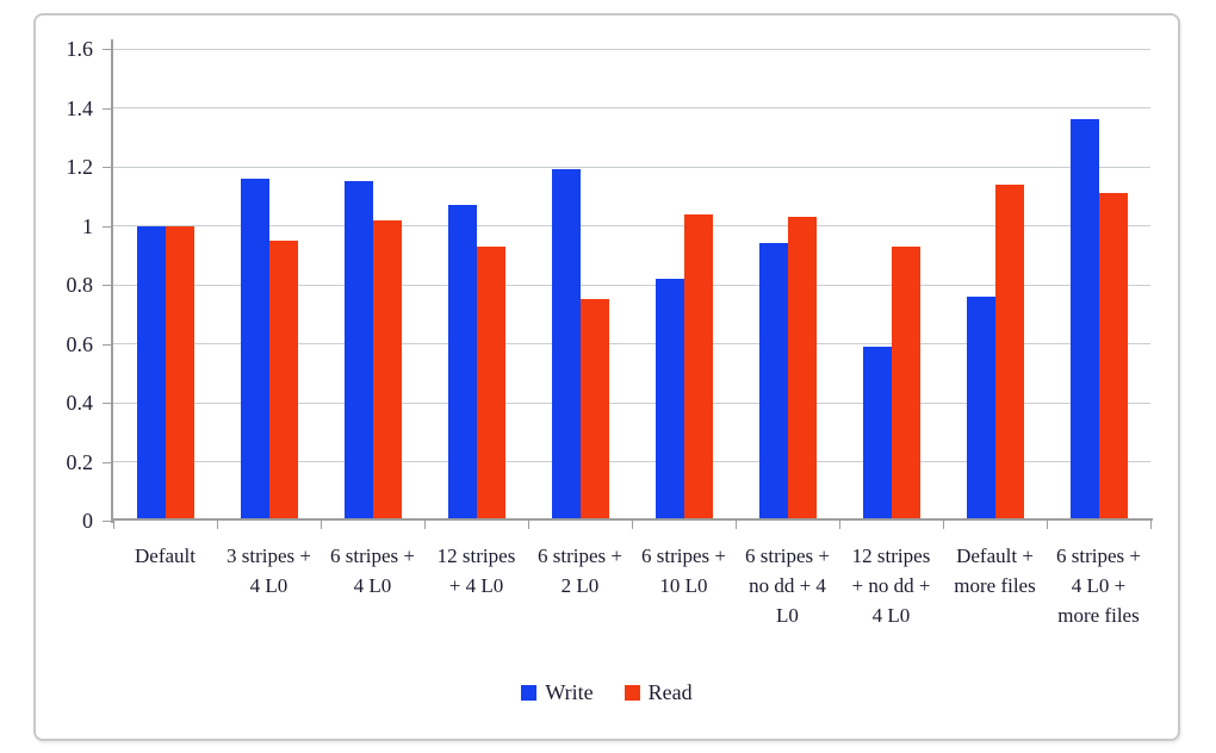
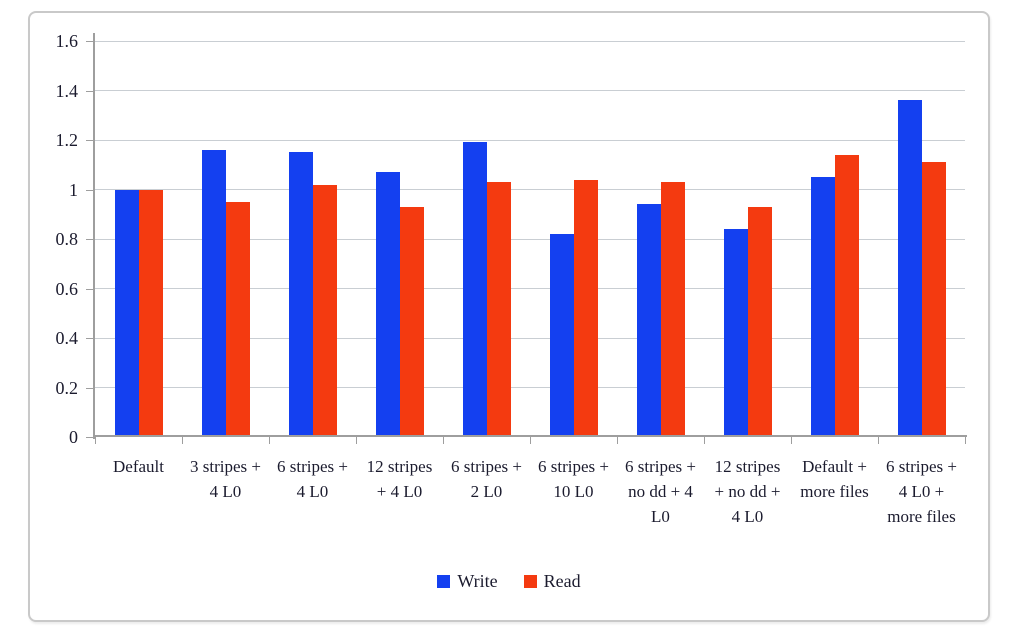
Read/6 stripes + 2 L0: 0.75 -> 1.03
Write/12 stripes + no dd + 4 L0: 0.59 -> 0.84
Write/Default + more files: 0.76 -> 1.05
